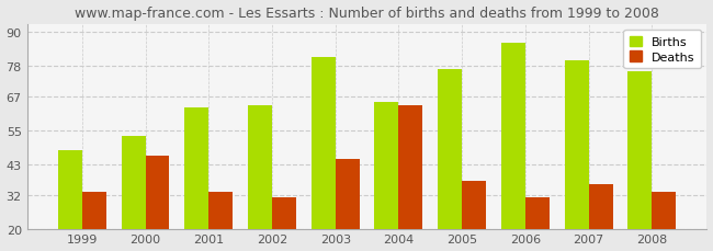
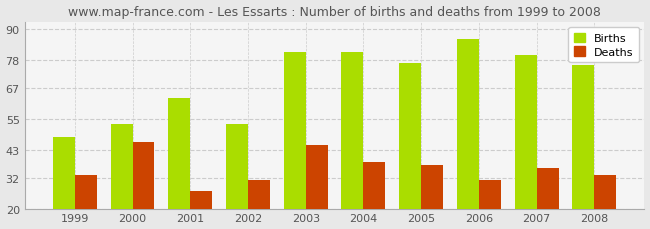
Deaths/2001: 33 -> 27
Births/2002: 64 -> 53
Births/2004: 65 -> 81
Deaths/2004: 64 -> 38
